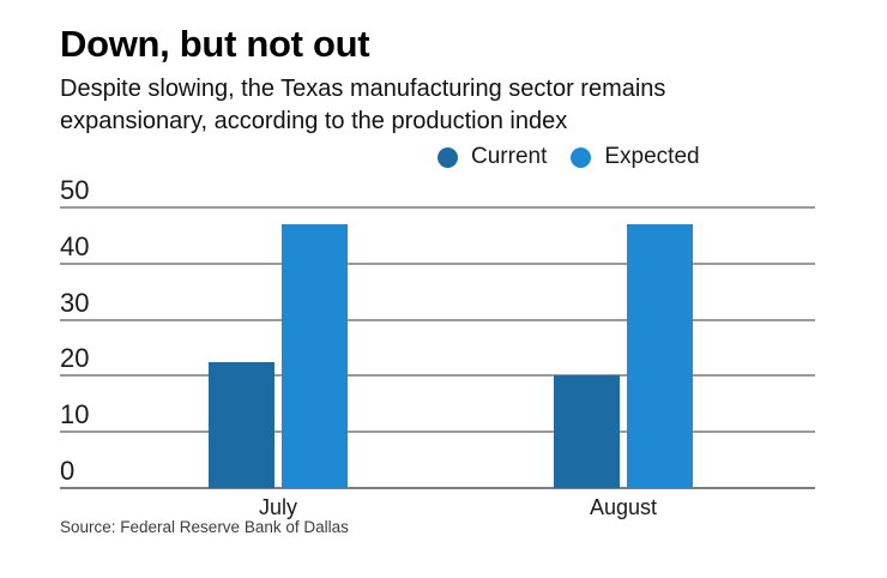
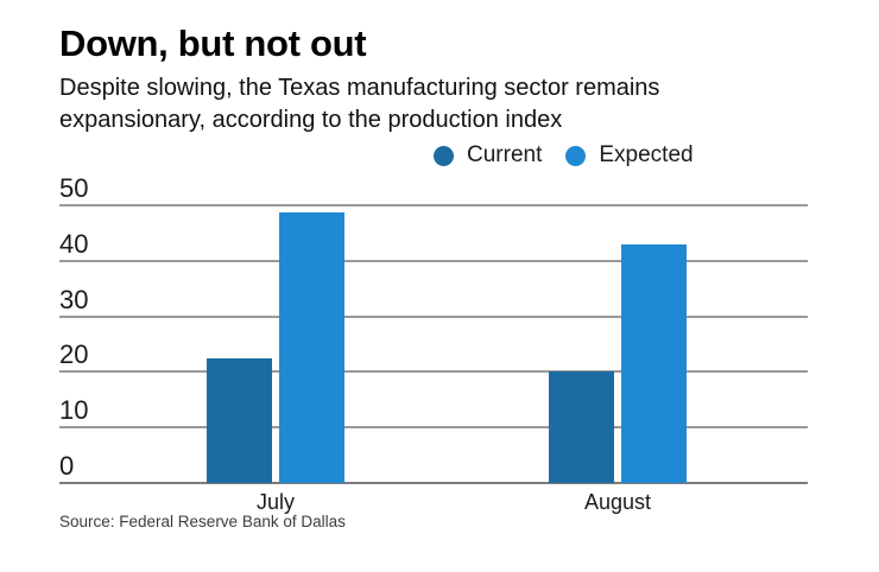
Expected/July: 47 -> 49
Expected/August: 47 -> 43
